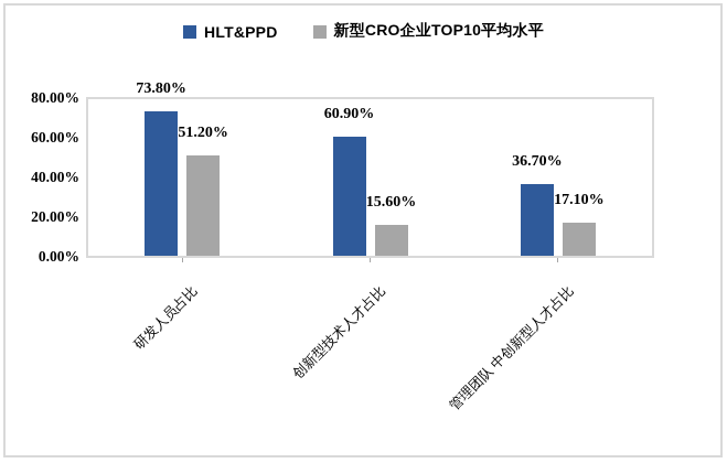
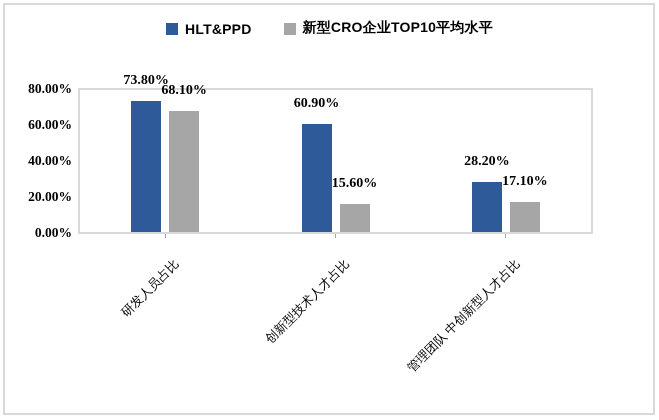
新型CRO企业TOP10平均水平/研发人员占比: 51.20% -> 68.10%
HLT&PPD/管理团队 中创新型人才占比: 36.70% -> 28.20%
